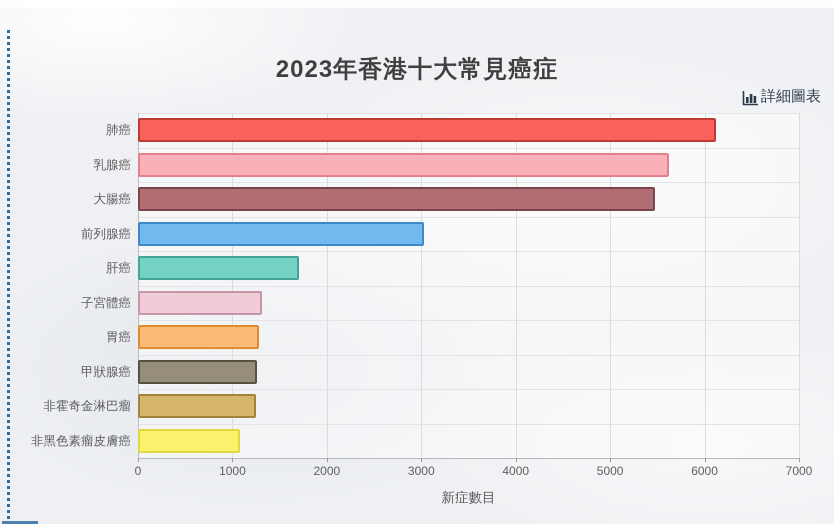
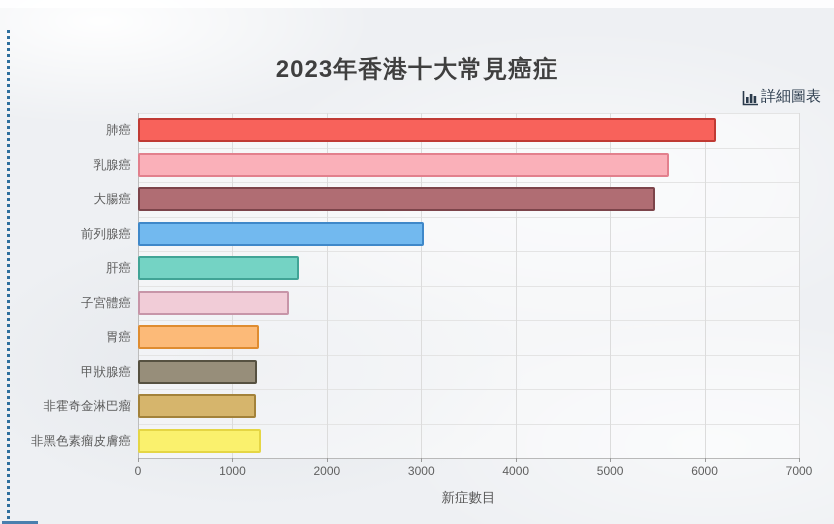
子宮體癌: 1300 -> 1600
非黑色素瘤皮膚癌: 1100 -> 1300
